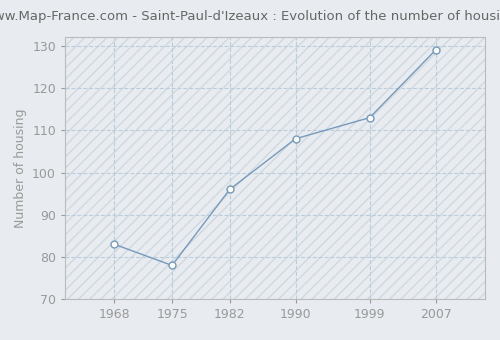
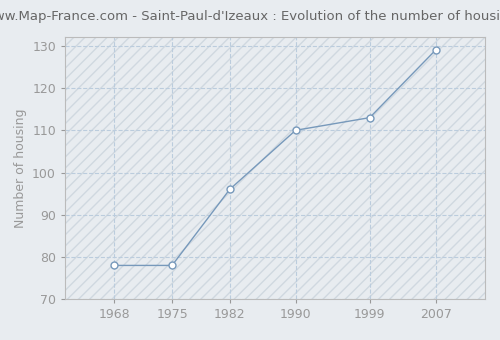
1968: 83 -> 78
1990: 108 -> 110
